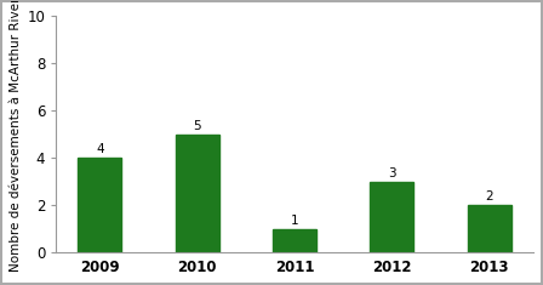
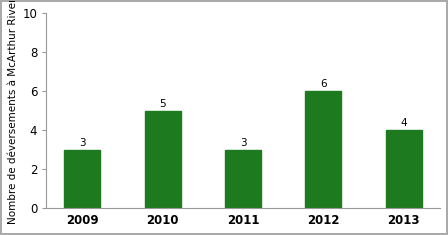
2009: 4 -> 3
2011: 1 -> 3
2012: 3 -> 6
2013: 2 -> 4
